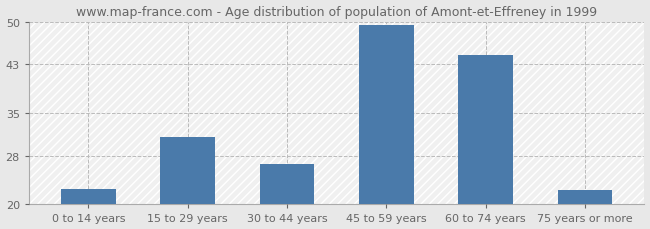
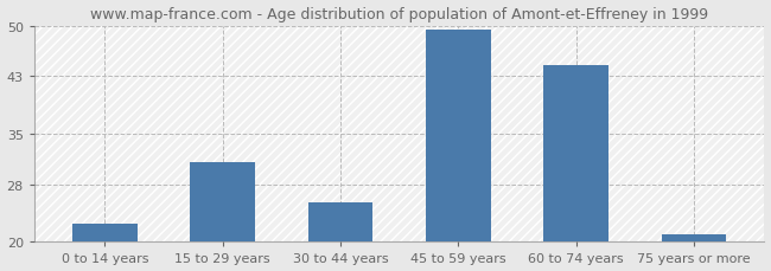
30 to 44 years: 26.6 -> 25.5
75 years or more: 22.4 -> 21.0
